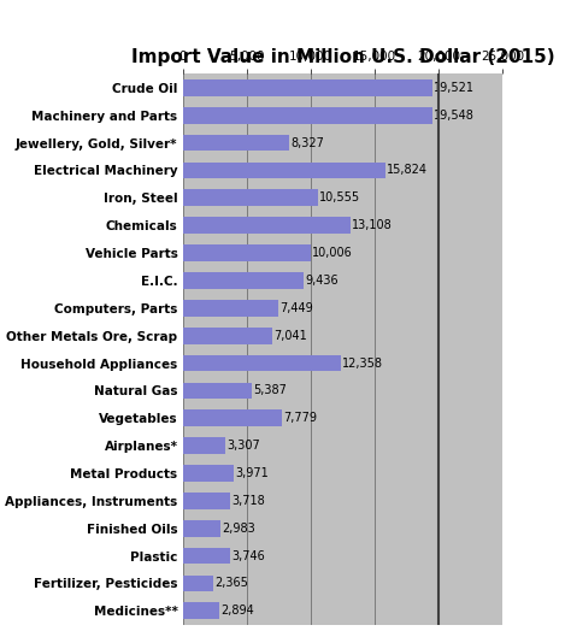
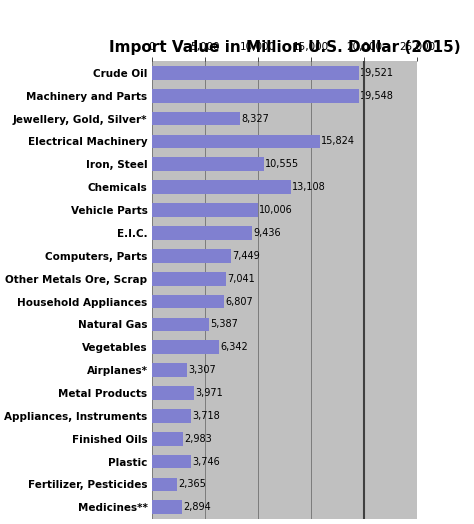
Household Appliances: 12,358 -> 6,807
Vegetables: 7,779 -> 6,342
